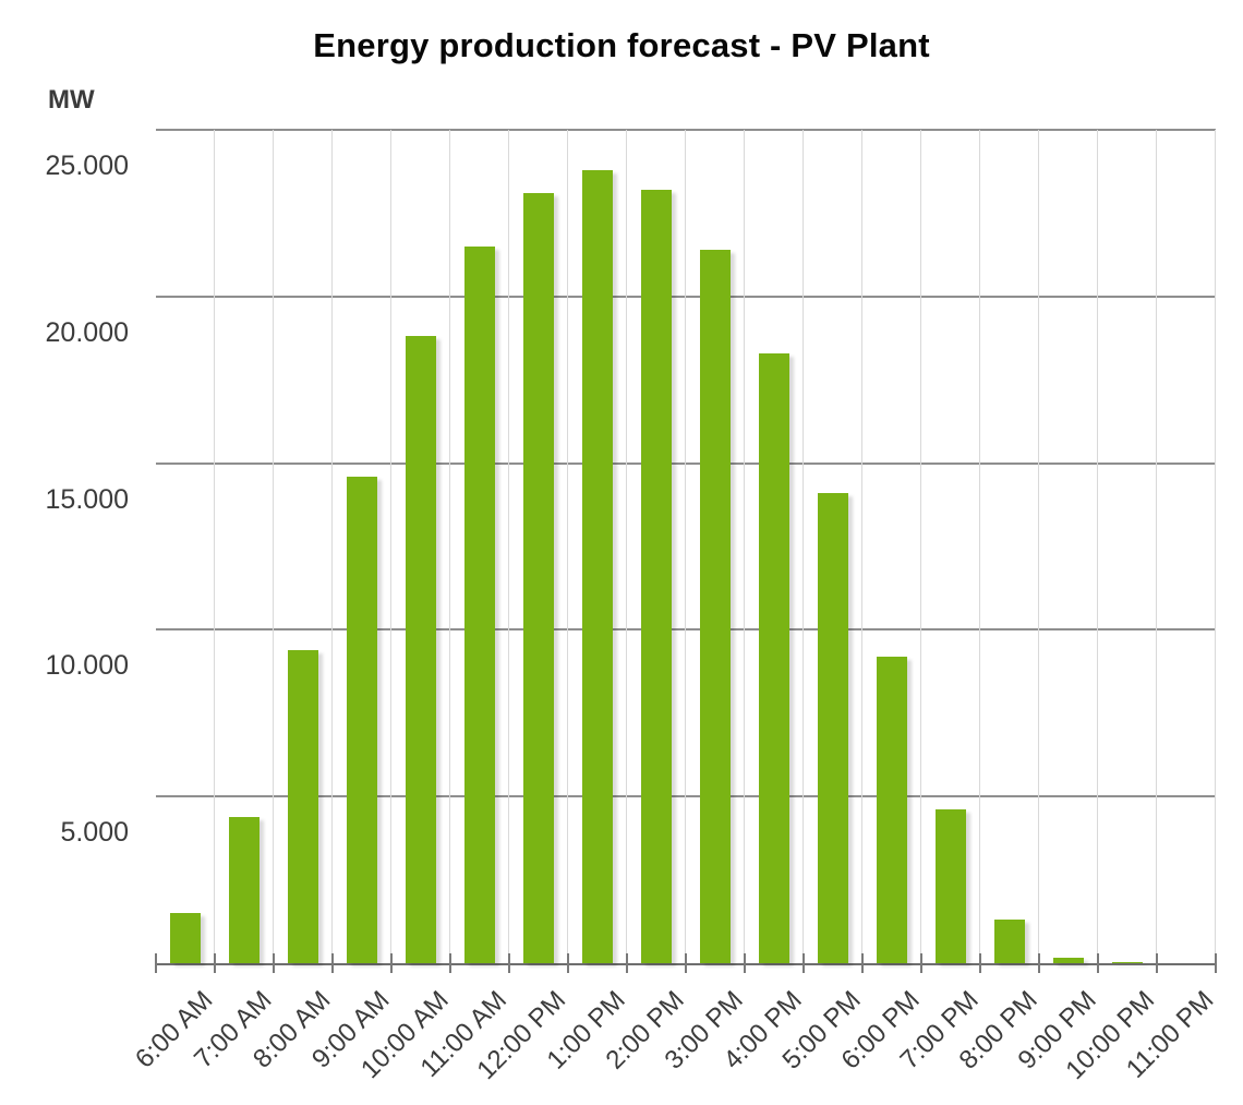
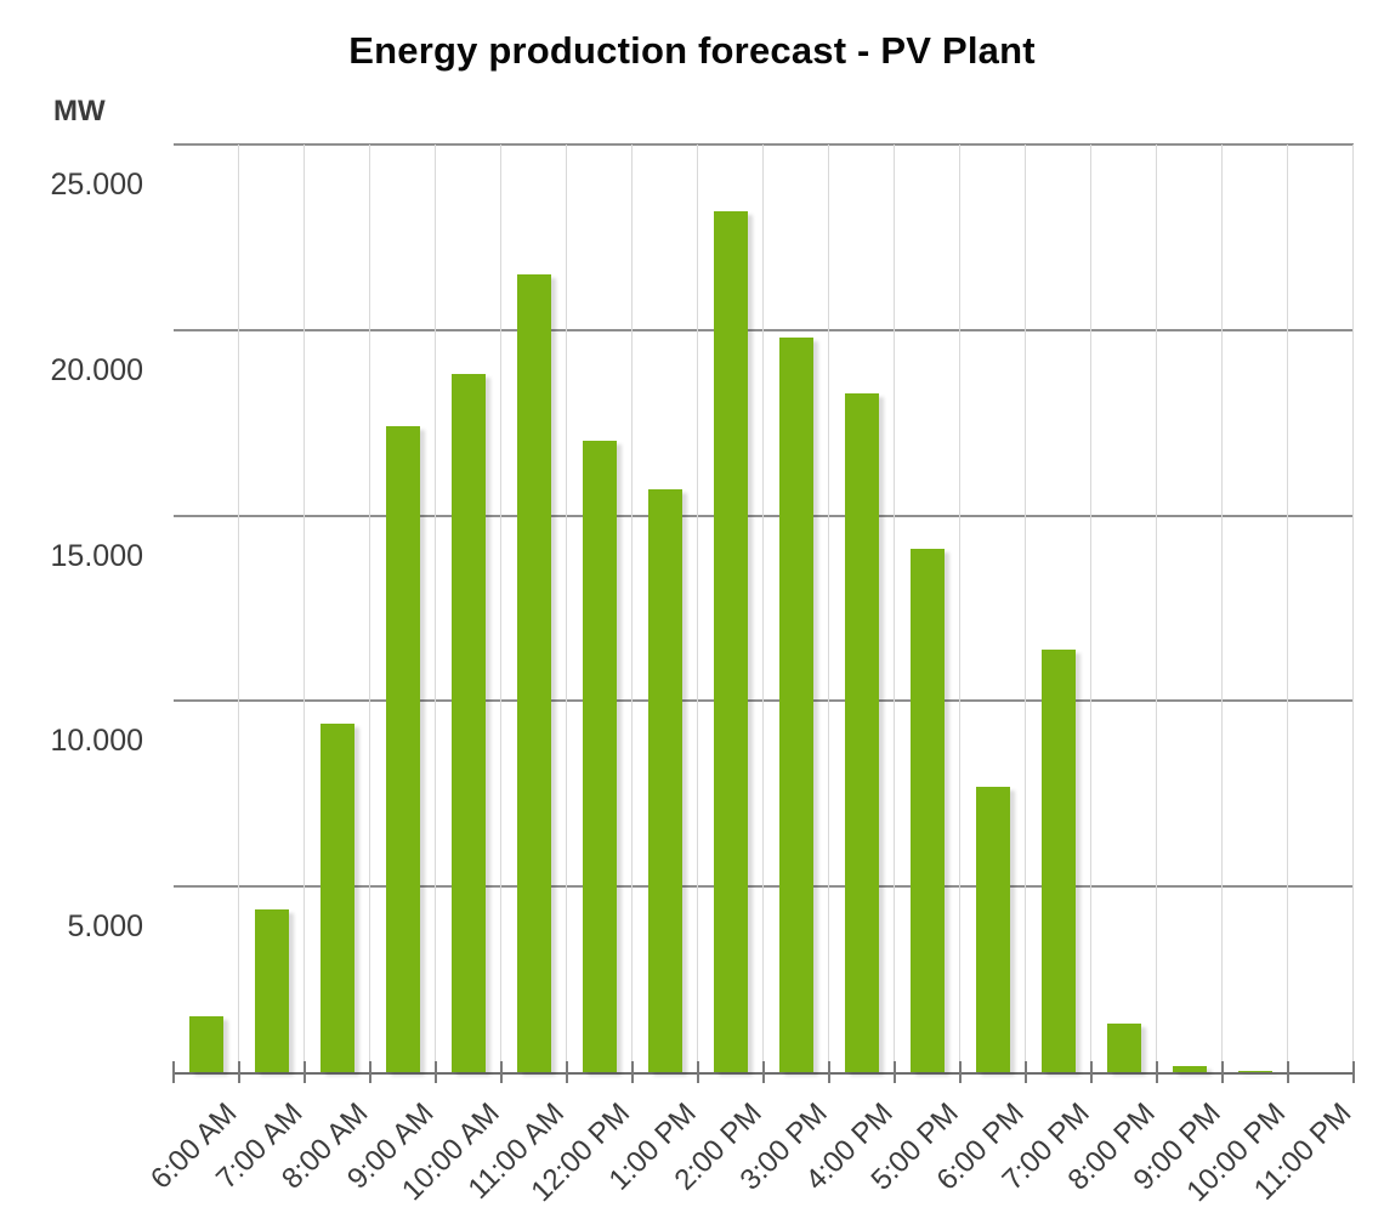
9:00 AM: 14600 -> 17400
12:00 PM: 23100 -> 17000
1:00 PM: 23800 -> 15700
3:00 PM: 21400 -> 19800
6:00 PM: 9200 -> 7700
7:00 PM: 4600 -> 11400
